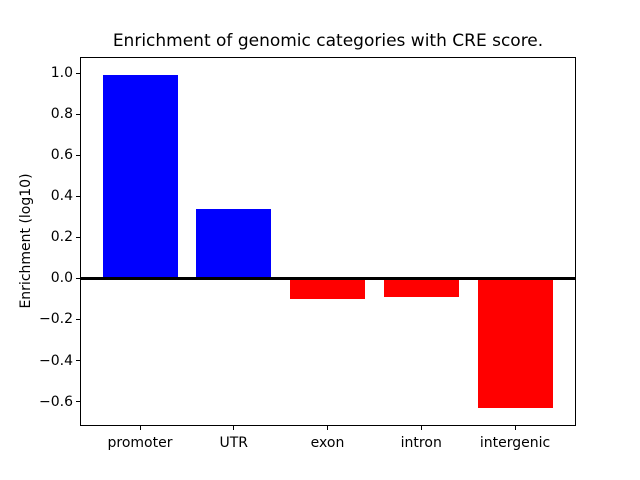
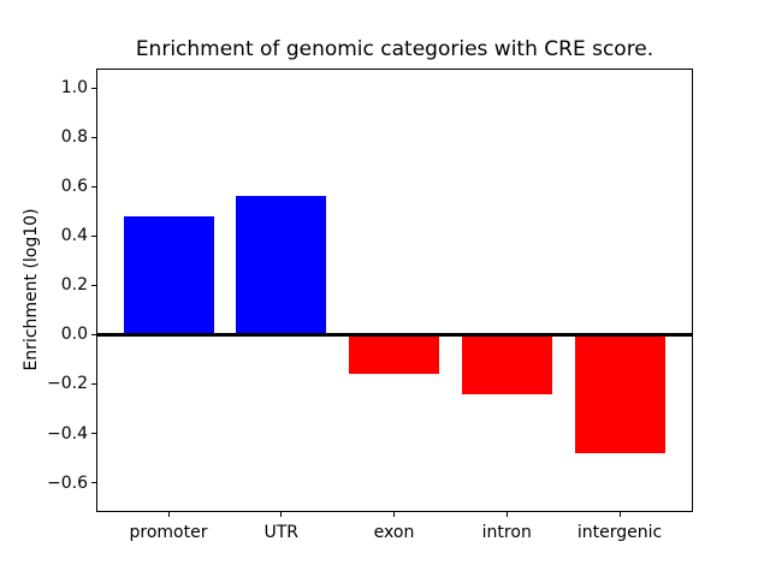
promoter: 0.99 -> 0.48
UTR: 0.34 -> 0.56
exon: -0.10 -> -0.16
intron: -0.09 -> -0.24
intergenic: -0.63 -> -0.48
